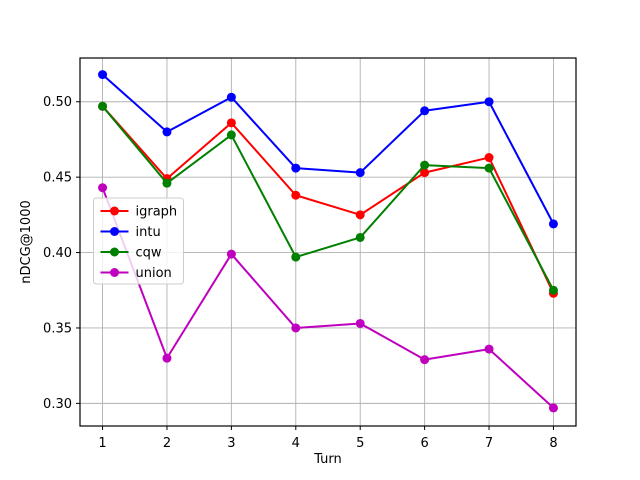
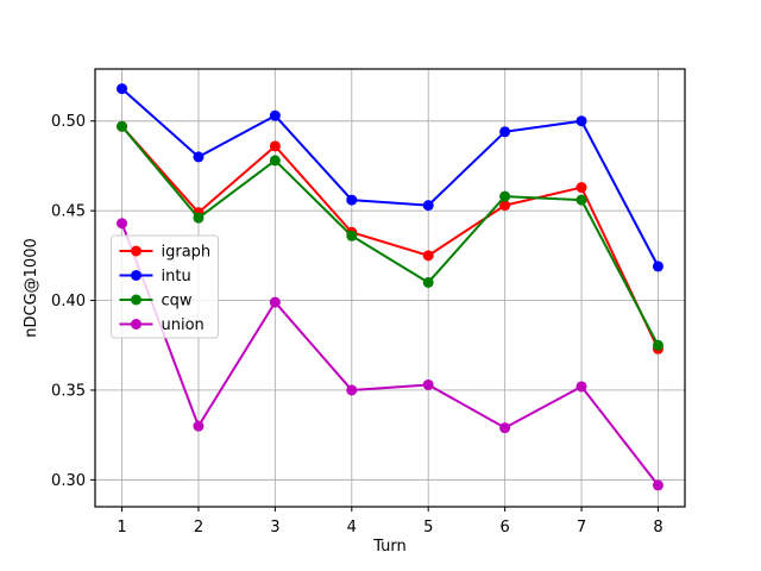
cqw/4: 0.397 -> 0.436
union/7: 0.336 -> 0.352
